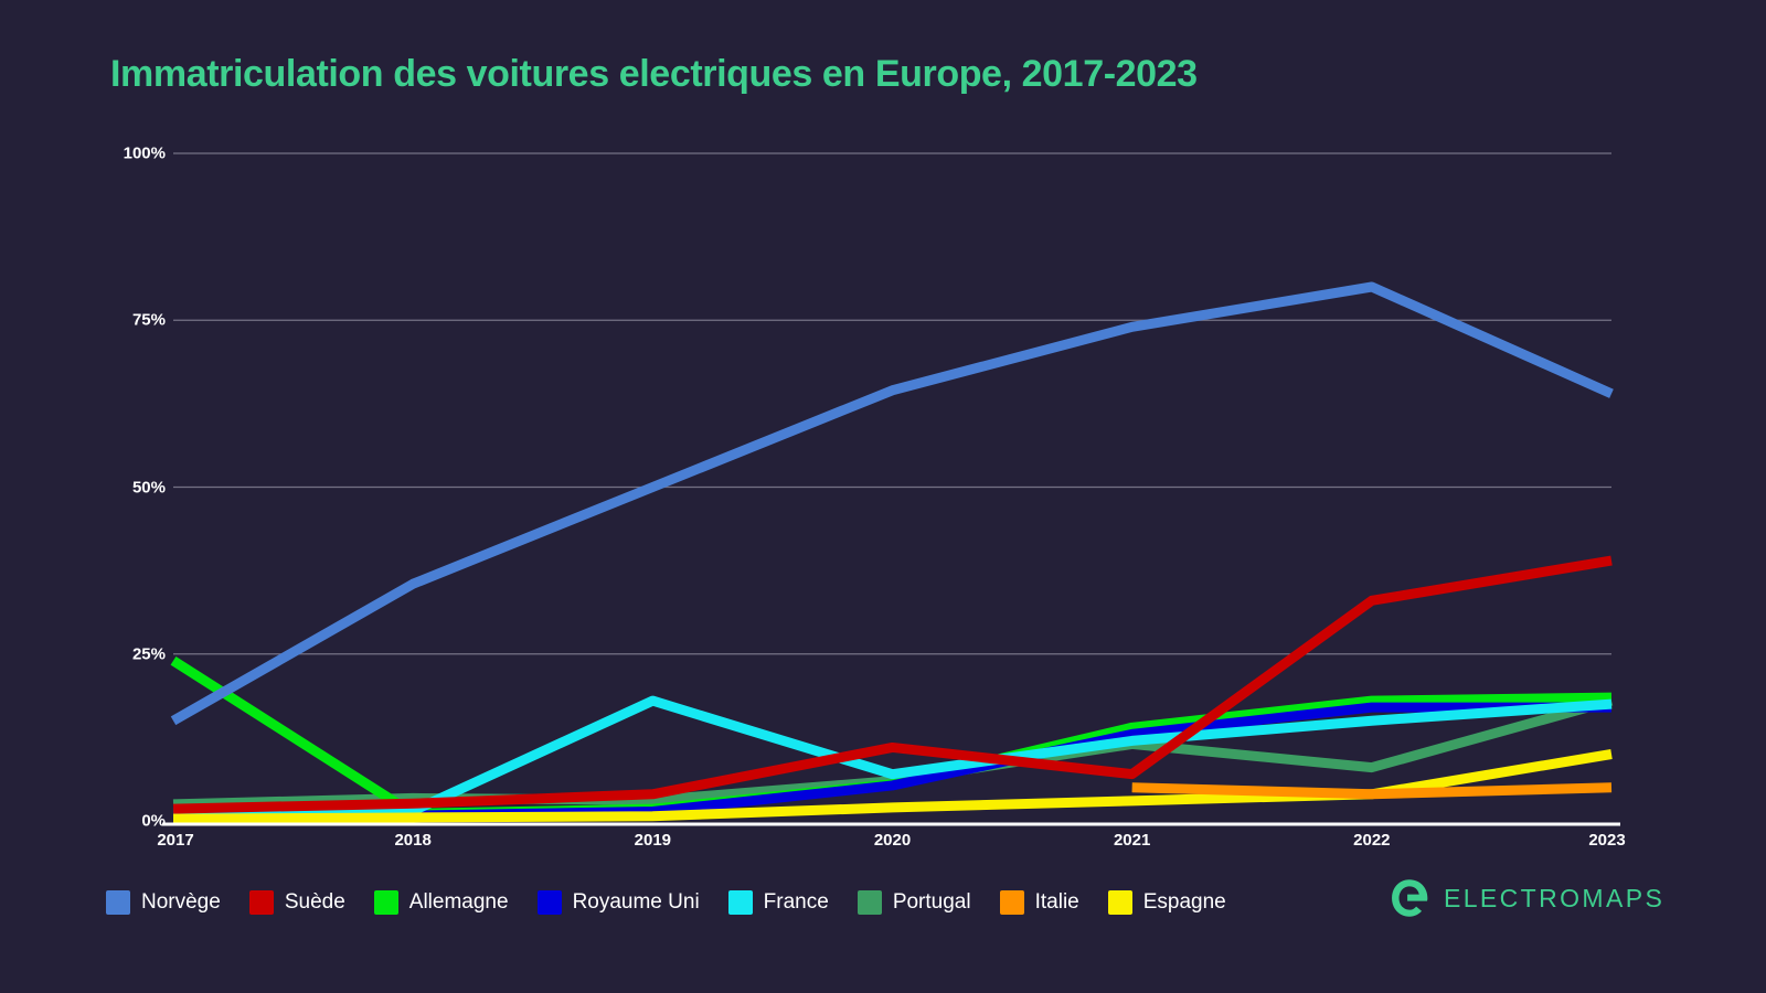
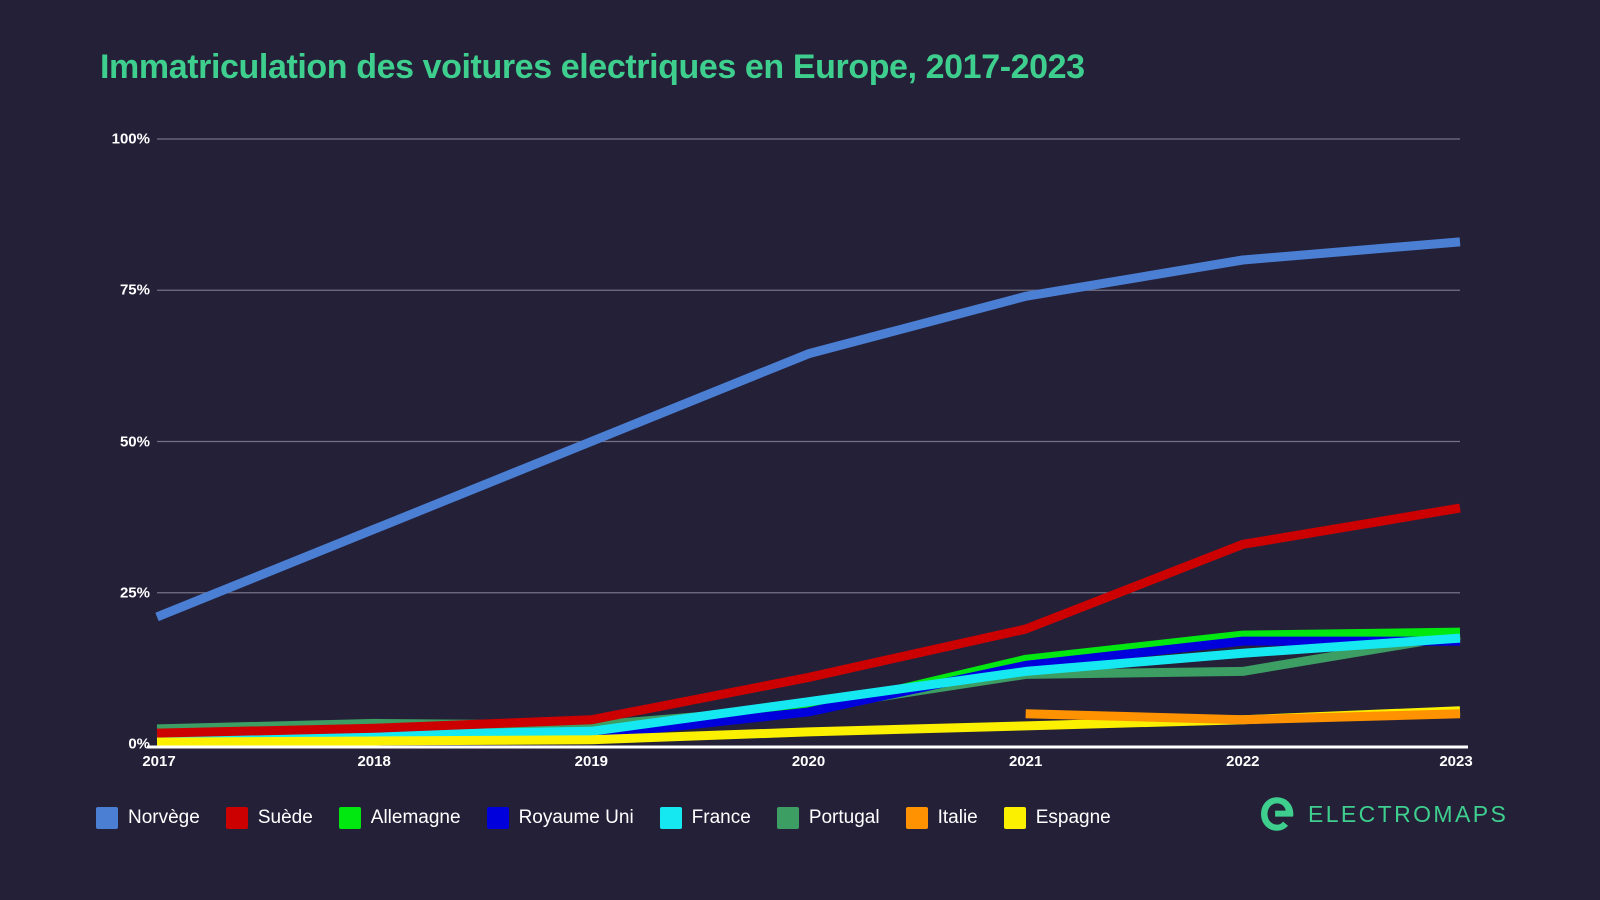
Norvège/2017: 15% -> 21%
Allemagne/2017: 24% -> 1%
France/2019: 18% -> 2%
Suède/2021: 7% -> 19%
Portugal/2022: 8% -> 12%
Norvège/2023: 64% -> 83%
Espagne/2023: 10% -> 6%
